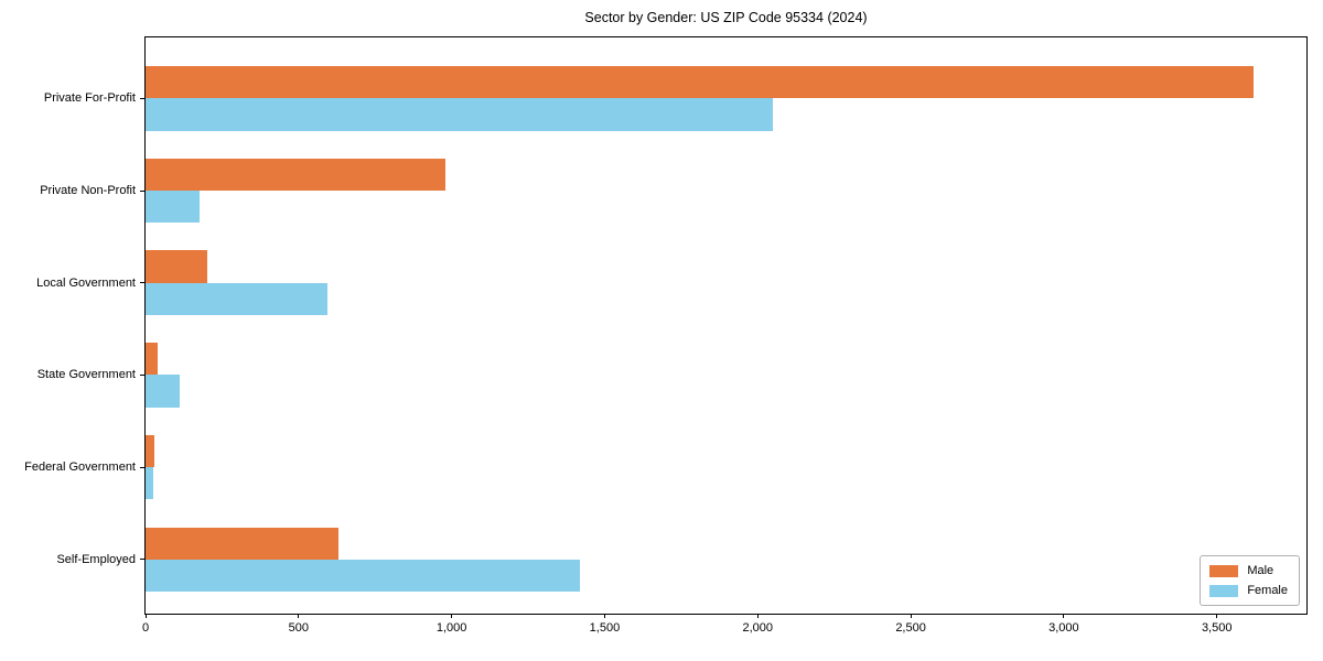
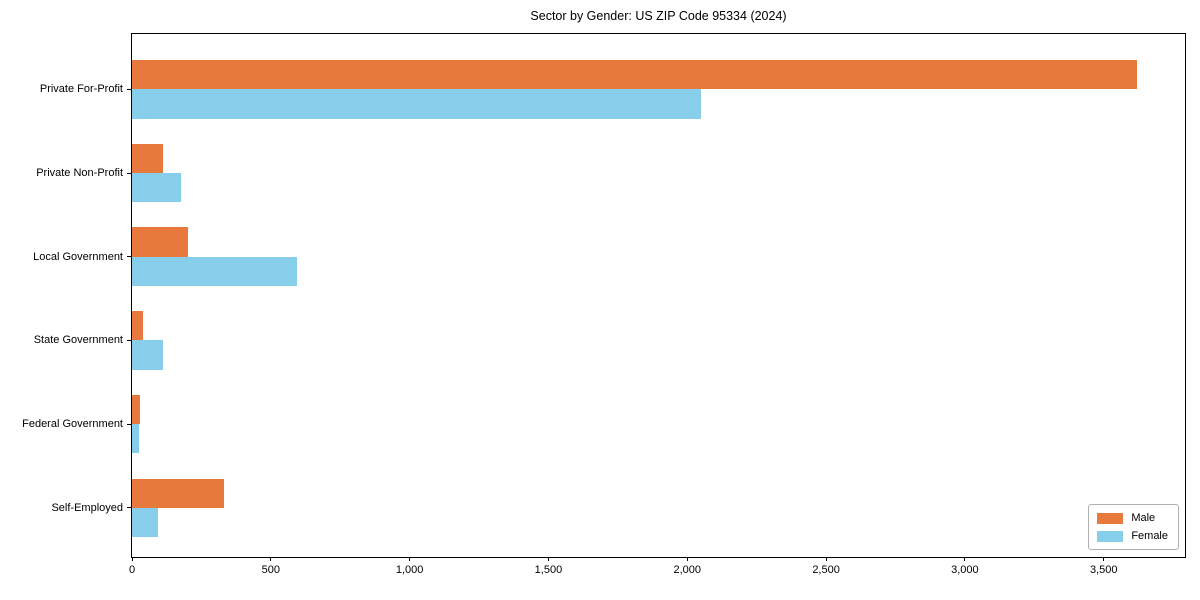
Male/Private Non-Profit: 980 -> 110
Male/Self-Employed: 630 -> 330
Female/Self-Employed: 1420 -> 100
